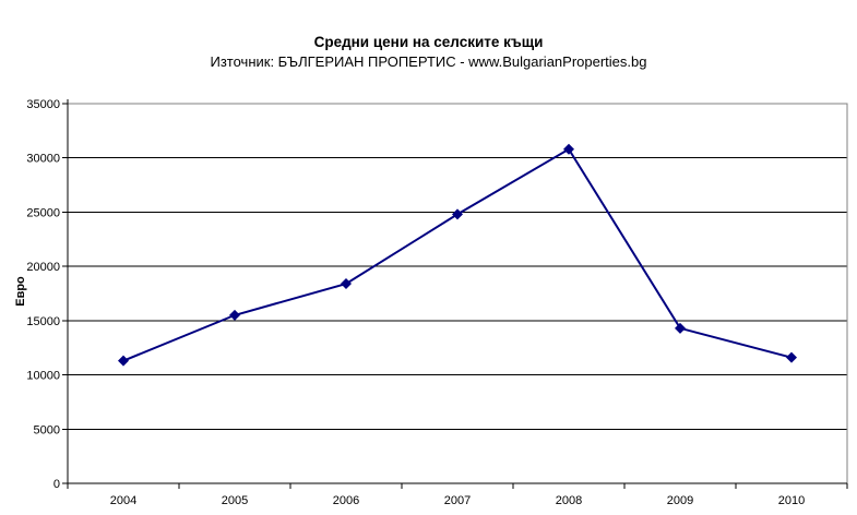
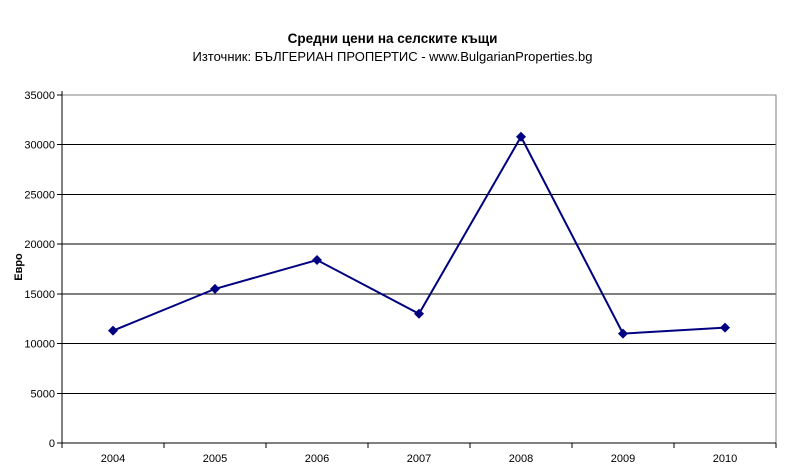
2007: 25000 -> 13000
2009: 14000 -> 11000
